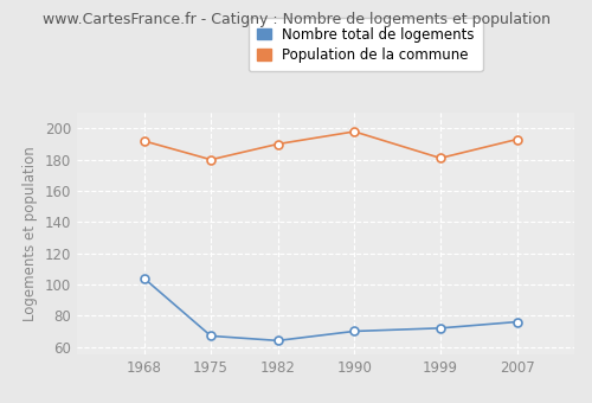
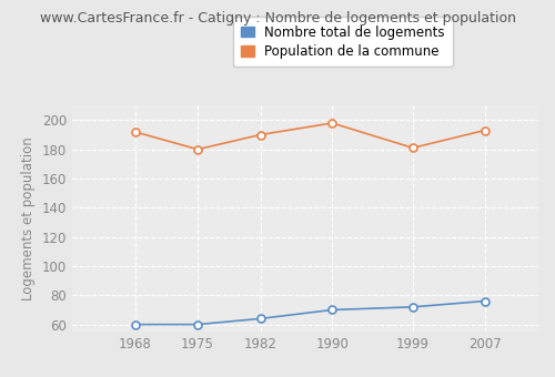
Nombre total de logements/1968: 104 -> 60
Nombre total de logements/1975: 67 -> 60
